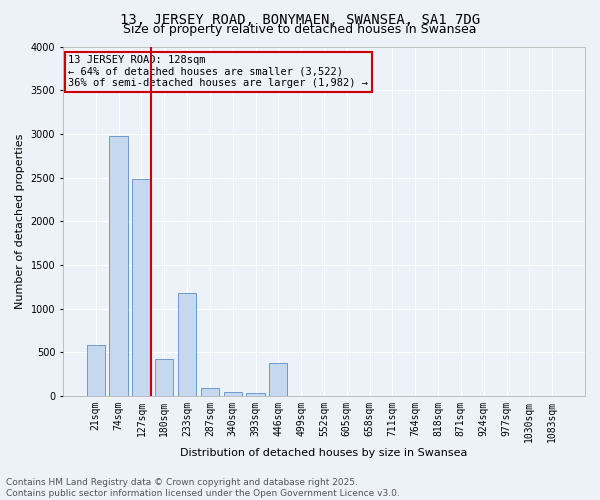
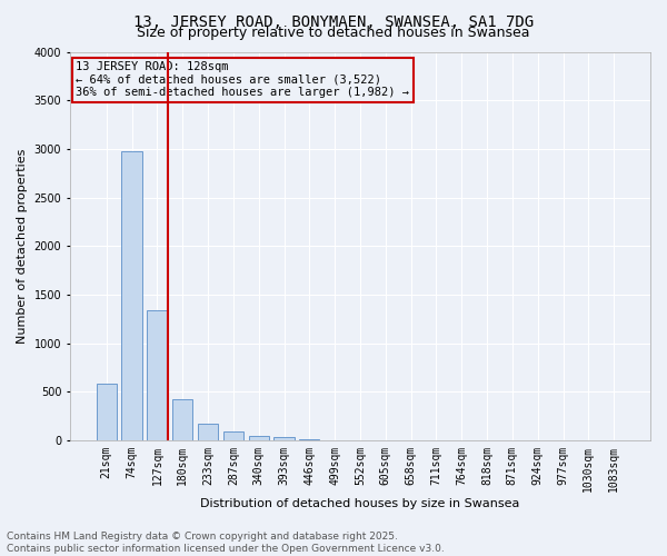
127sqm: 2480 -> 1340
233sqm: 1180 -> 180
446sqm: 380 -> 10
